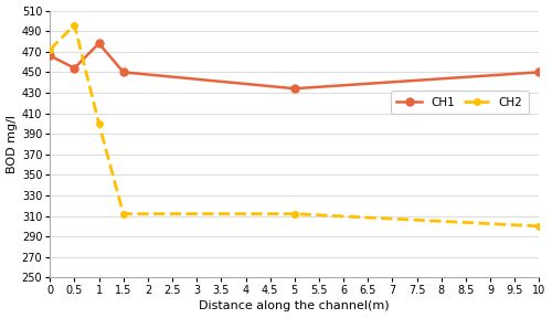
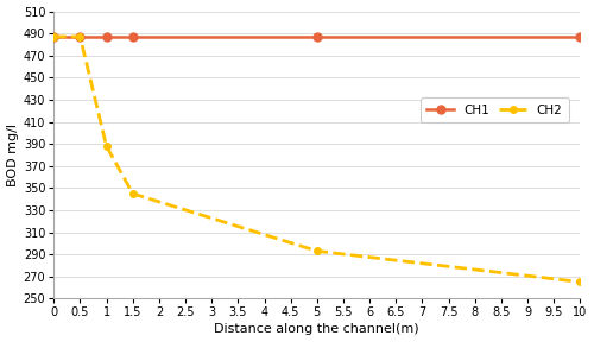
CH1/0: 466 -> 487
CH2/0: 472 -> 487
CH1/0.5: 454 -> 487
CH2/0.5: 496 -> 487
CH1/1: 478 -> 487
CH2/1: 400 -> 388
CH1/1.5: 450 -> 487
CH2/1.5: 312 -> 345
CH1/5: 434 -> 487
CH2/5: 312 -> 293
CH1/10: 450 -> 487
CH2/10: 300 -> 265
